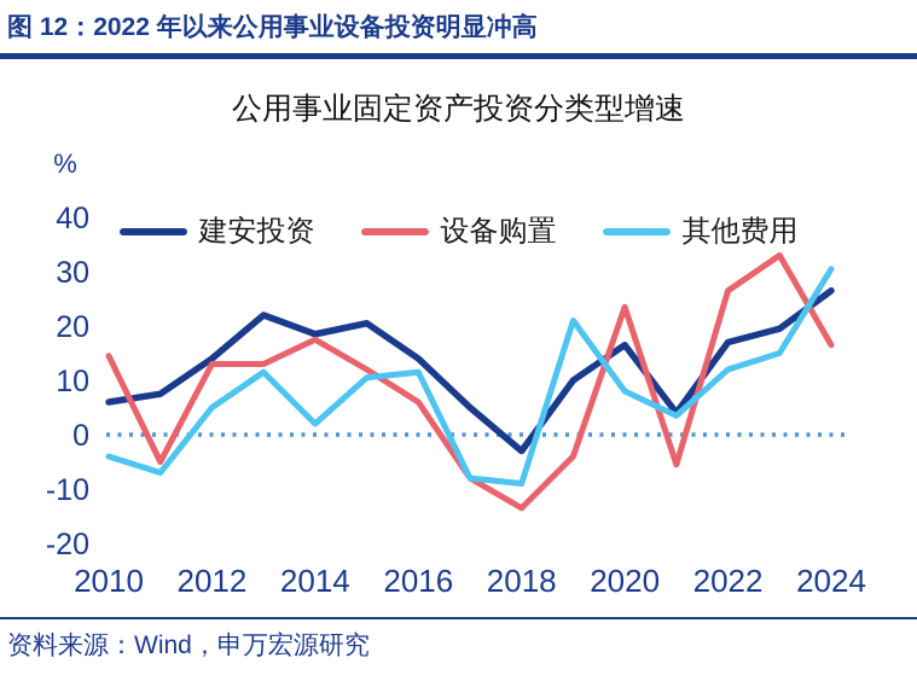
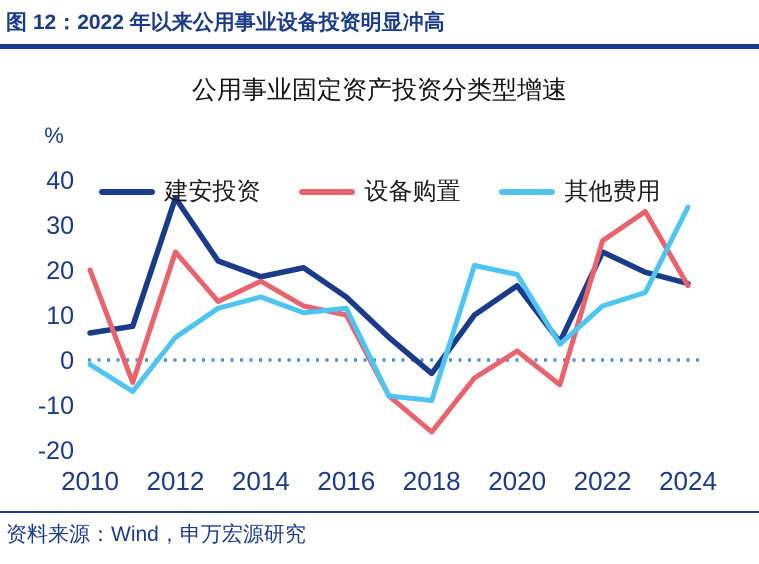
设备购置/2010: 14 -> 20
其他费用/2010: -4 -> -1
建安投资/2012: 14 -> 36
设备购置/2012: 13 -> 24
其他费用/2014: 2 -> 14
设备购置/2016: 6 -> 10
设备购置/2018: -14 -> -16
设备购置/2020: 24 -> 2
其他费用/2020: 8 -> 19
建安投资/2022: 17 -> 24
建安投资/2024: 26 -> 17
其他费用/2024: 30 -> 34
